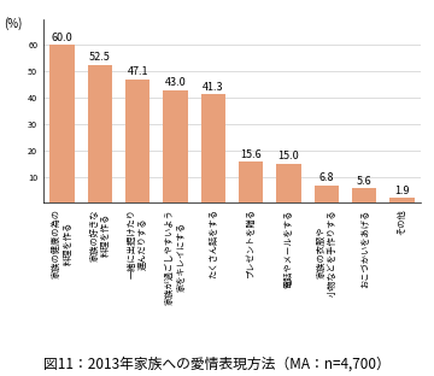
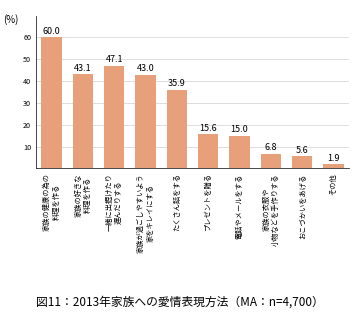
家族の好きな 料理を作る: 52.5 -> 43.1
たくさん話をする: 41.3 -> 35.9
